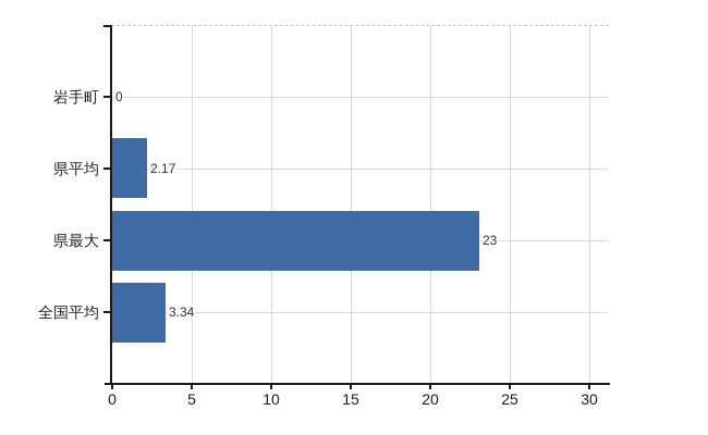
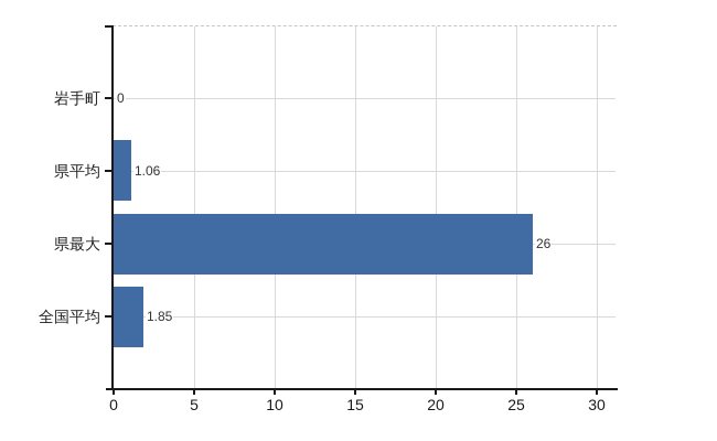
県平均: 2.17 -> 1.06
県最大: 23 -> 26
全国平均: 3.34 -> 1.85
